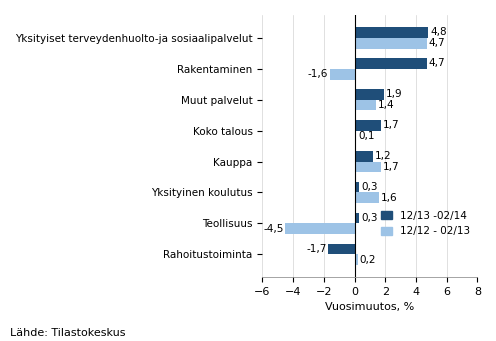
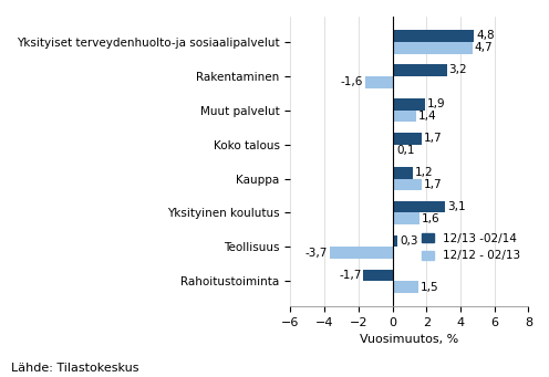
12/13 -02/14/Rakentaminen: 4,7 -> 3,2
12/13 -02/14/Yksityinen koulutus: 0,3 -> 3,1
12/12 - 02/13/Teollisuus: -4,5 -> -3,7
12/12 - 02/13/Rahoitustoiminta: 0,2 -> 1,5
